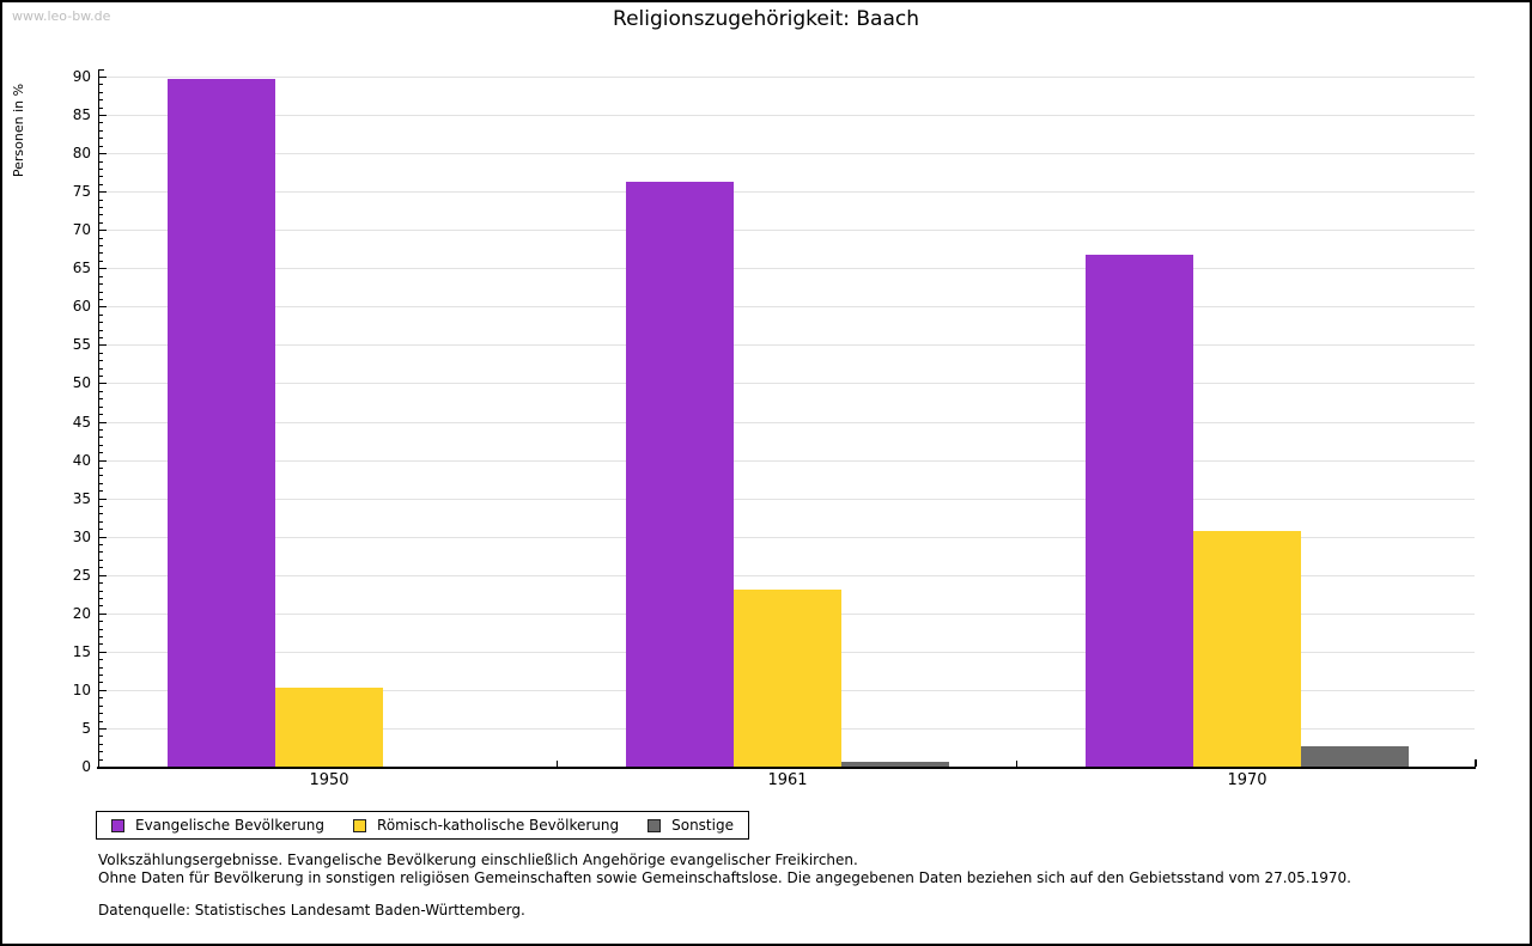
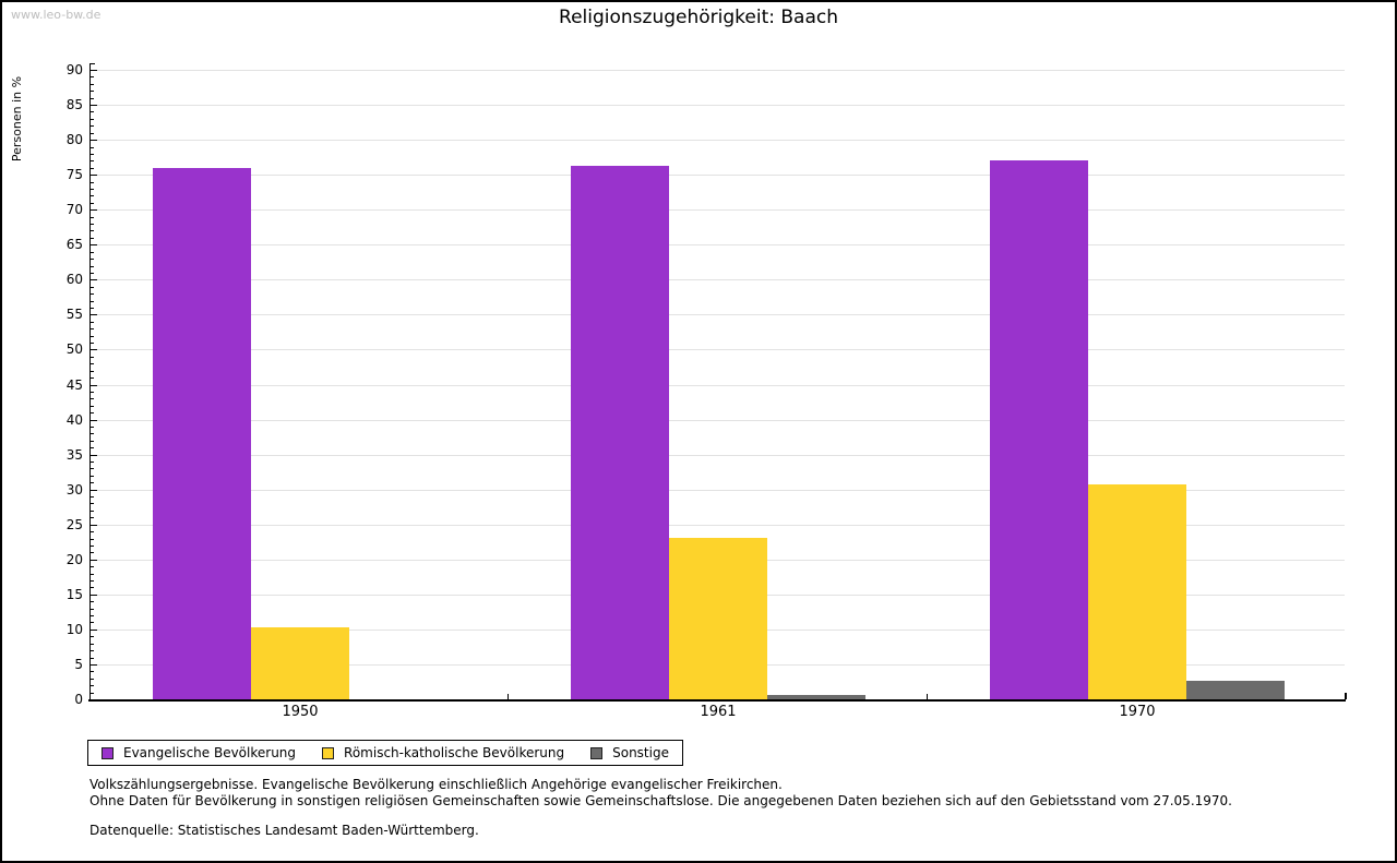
Evangelische Bevölkerung/1950: 90 -> 76
Evangelische Bevölkerung/1970: 67 -> 77
